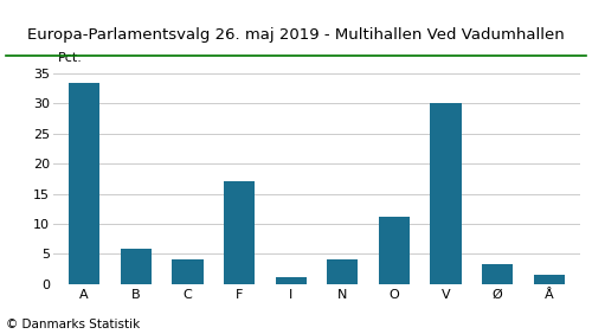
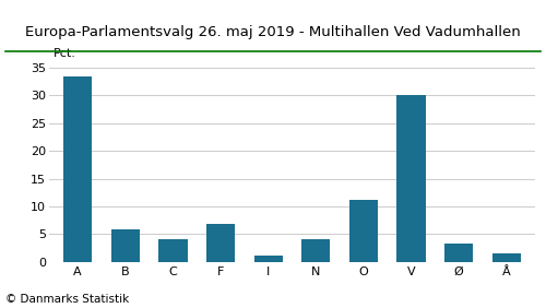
F: 17.0 -> 6.8
